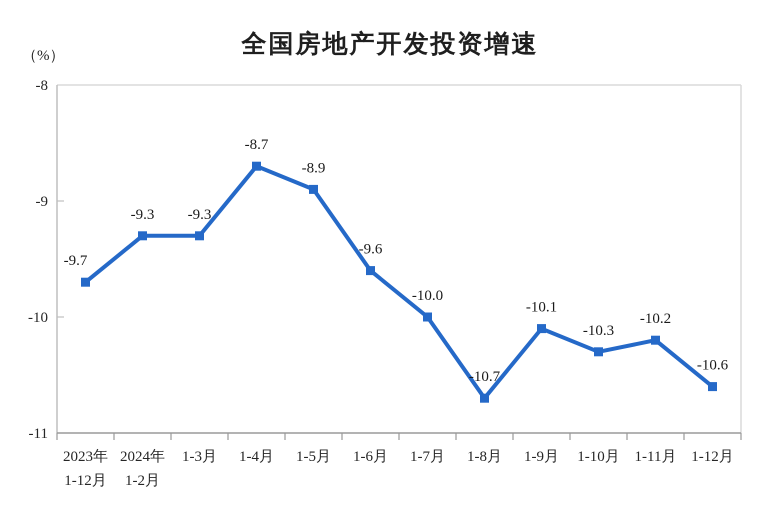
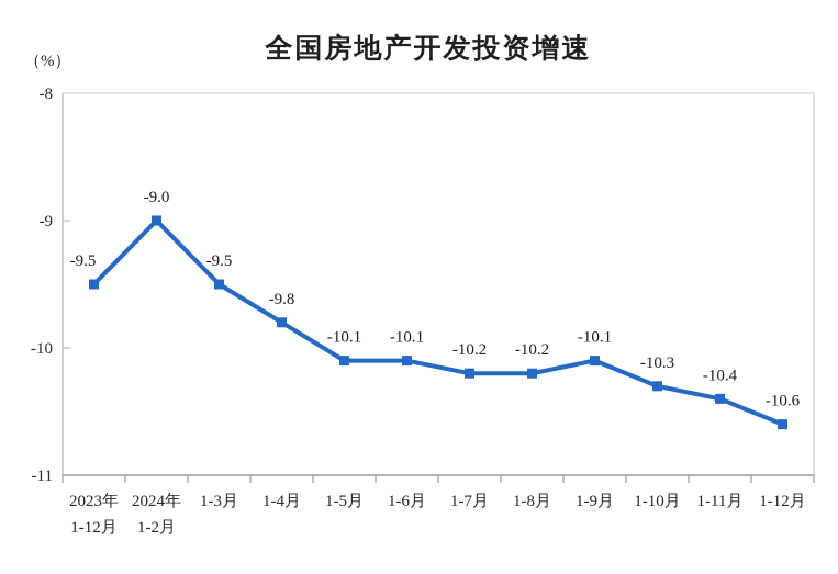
2023年 1-12月: -9.7 -> -9.5
2024年 1-2月: -9.3 -> -9.0
1-3月: -9.3 -> -9.5
1-4月: -8.7 -> -9.8
1-5月: -8.9 -> -10.1
1-6月: -9.6 -> -10.1
1-7月: -10.0 -> -10.2
1-8月: -10.7 -> -10.2
1-11月: -10.2 -> -10.4
